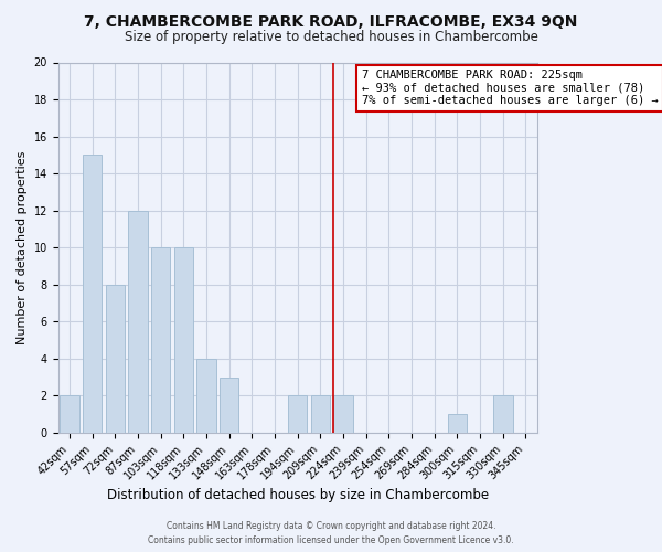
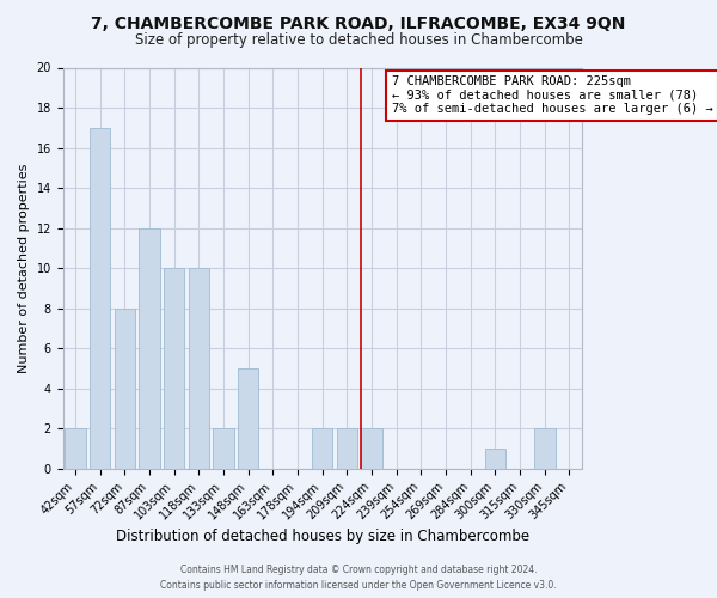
57sqm: 15 -> 17
133sqm: 4 -> 2
148sqm: 3 -> 5
